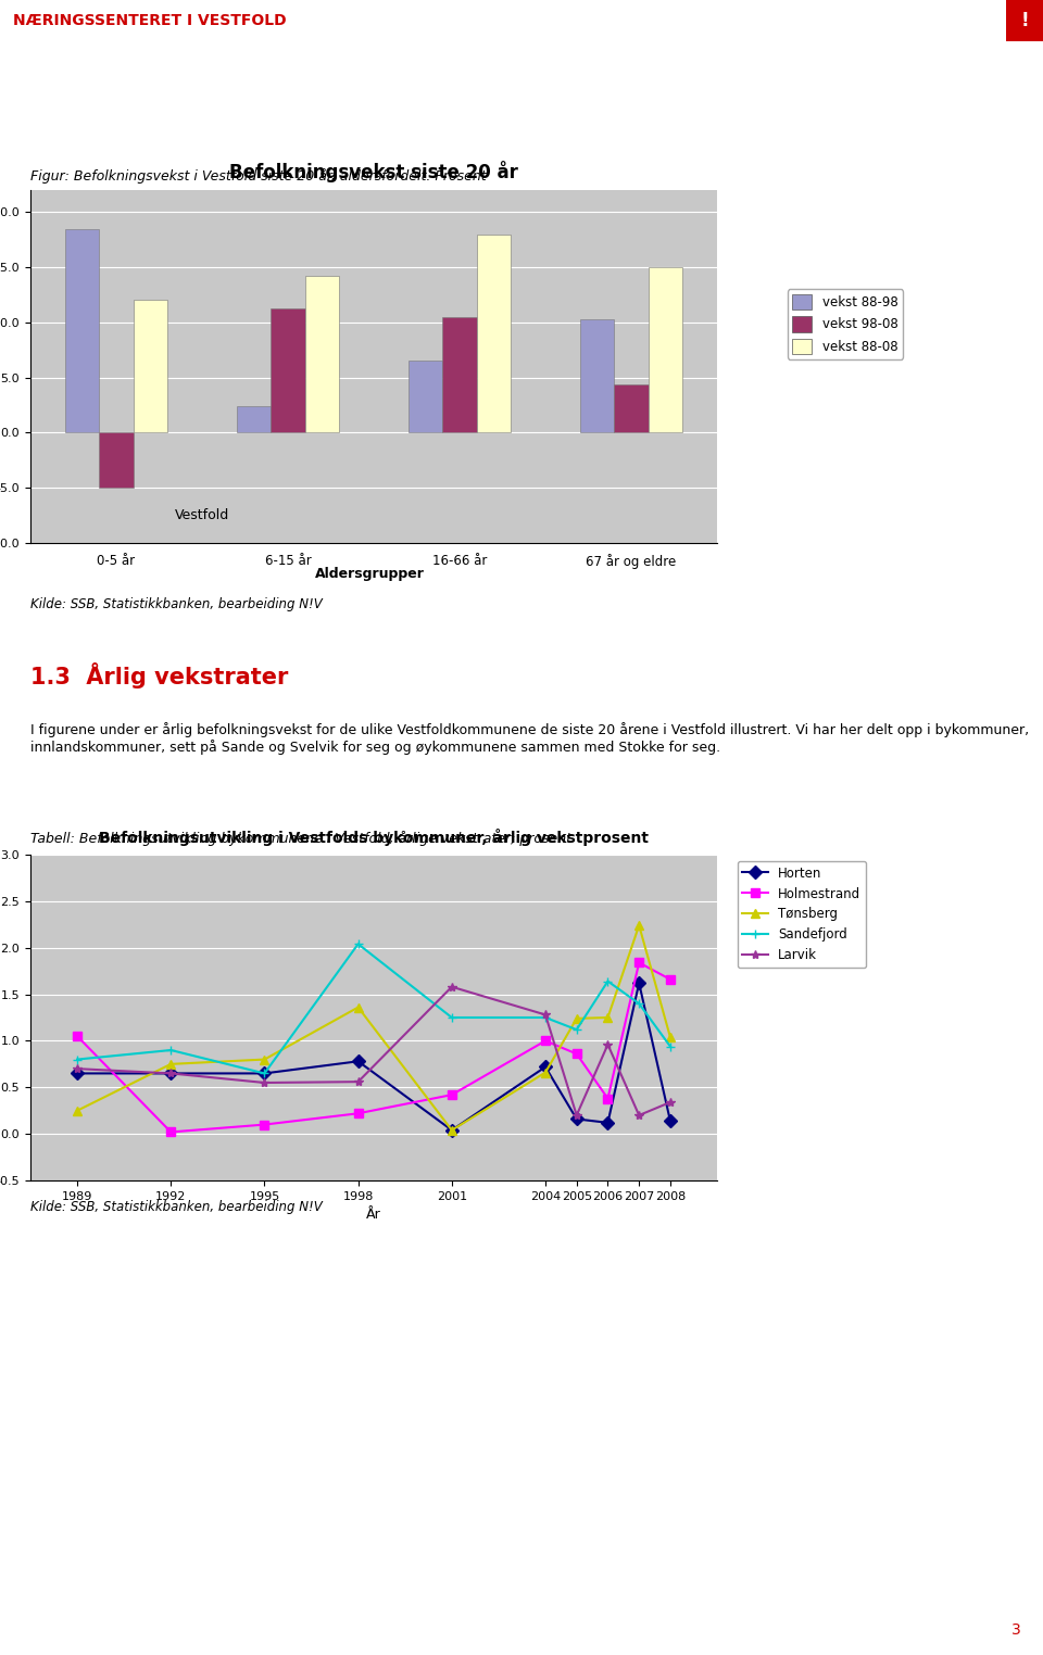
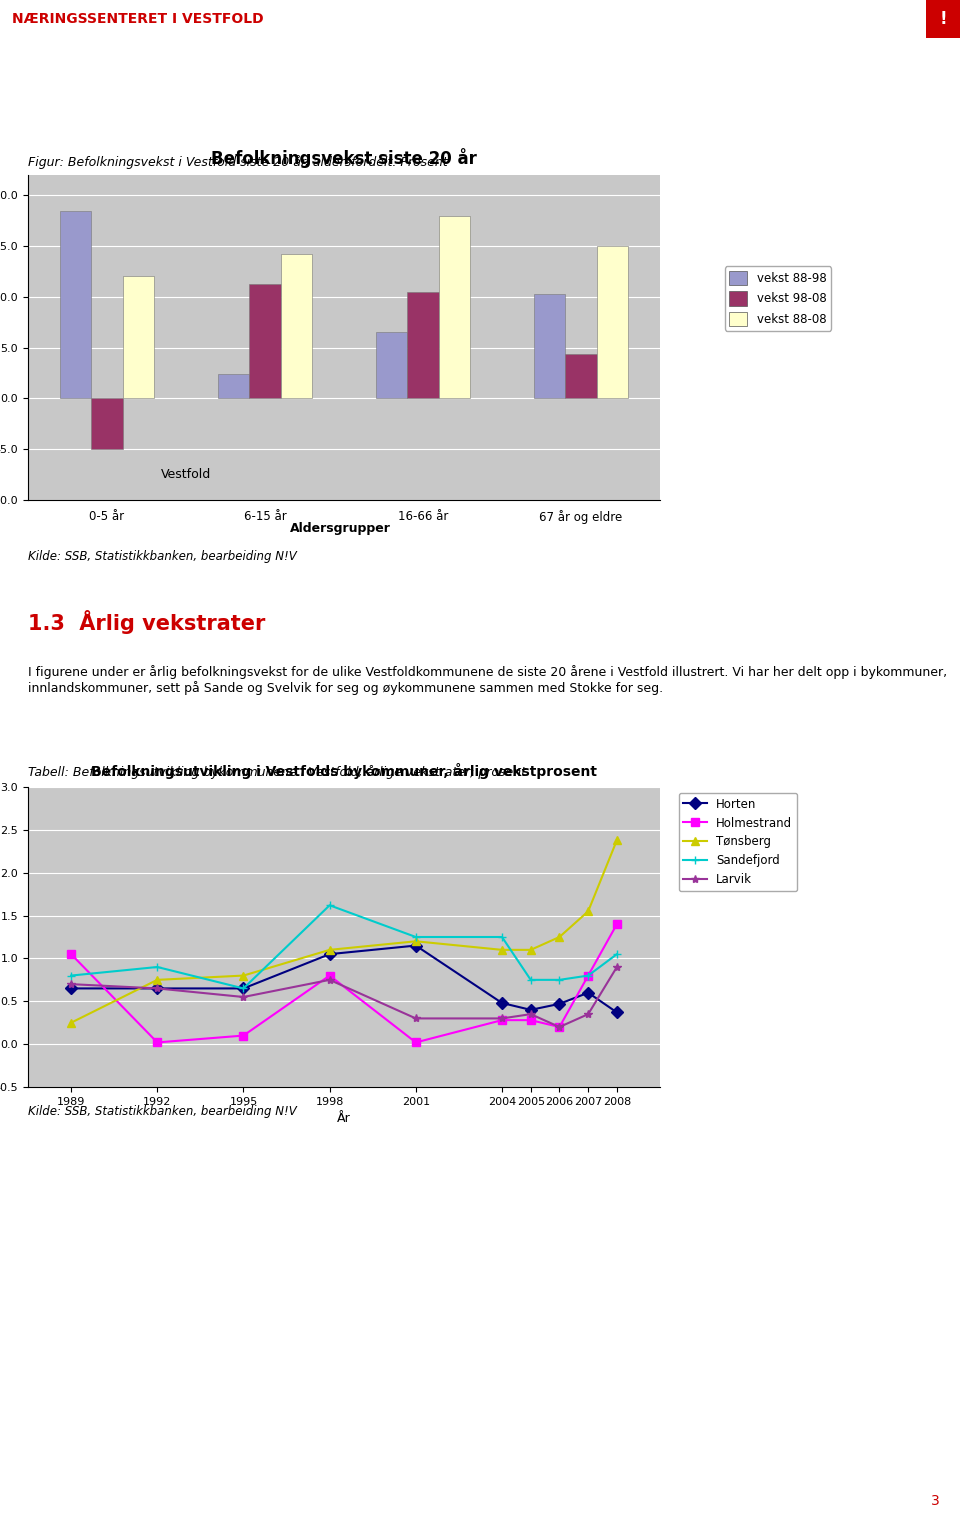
Horten/1998: 0.78 -> 1.05
Holmestrand/1998: 0.22 -> 0.80
Tønsberg/1998: 1.36 -> 1.10
Sandefjord/1998: 2.04 -> 1.62
Larvik/1998: 0.56 -> 0.75
Horten/2001: 0.04 -> 1.15
Holmestrand/2001: 0.42 -> 0.02
Tønsberg/2001: 0.04 -> 1.20
Larvik/2001: 1.58 -> 0.30
Horten/2004: 0.72 -> 0.48
Holmestrand/2004: 1.00 -> 0.28
Tønsberg/2004: 0.66 -> 1.10
Larvik/2004: 1.28 -> 0.30
Horten/2005: 0.16 -> 0.40
Holmestrand/2005: 0.86 -> 0.28
Tønsberg/2005: 1.24 -> 1.10
Sandefjord/2005: 1.12 -> 0.75
Larvik/2005: 0.20 -> 0.35
Horten/2006: 0.12 -> 0.47
Holmestrand/2006: 0.38 -> 0.20
Sandefjord/2006: 1.64 -> 0.75
Larvik/2006: 0.96 -> 0.20
Horten/2007: 1.62 -> 0.60
Holmestrand/2007: 1.84 -> 0.80
Tønsberg/2007: 2.24 -> 1.55
Sandefjord/2007: 1.40 -> 0.80
Larvik/2007: 0.20 -> 0.35
Horten/2008: 0.14 -> 0.37
Holmestrand/2008: 1.66 -> 1.40
Tønsberg/2008: 1.04 -> 2.38
Sandefjord/2008: 0.94 -> 1.05
Larvik/2008: 0.34 -> 0.90
